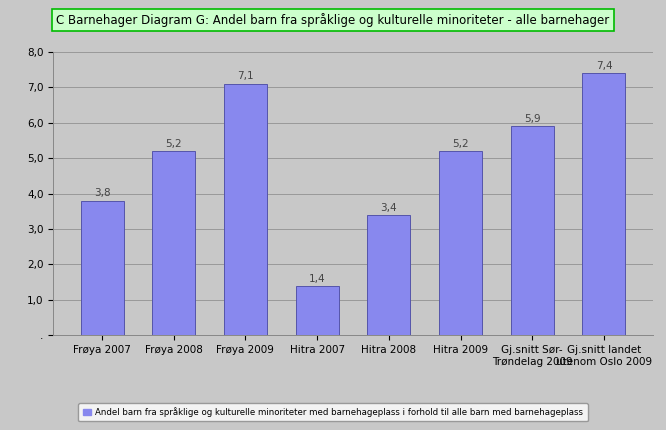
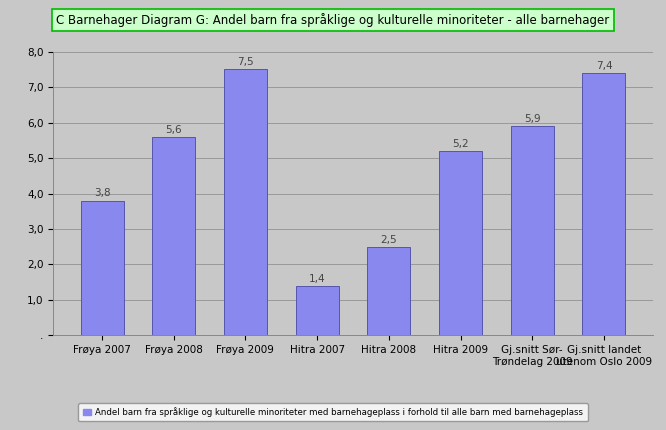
Frøya 2008: 5,2 -> 5,6
Frøya 2009: 7,1 -> 7,5
Hitra 2008: 3,4 -> 2,5
